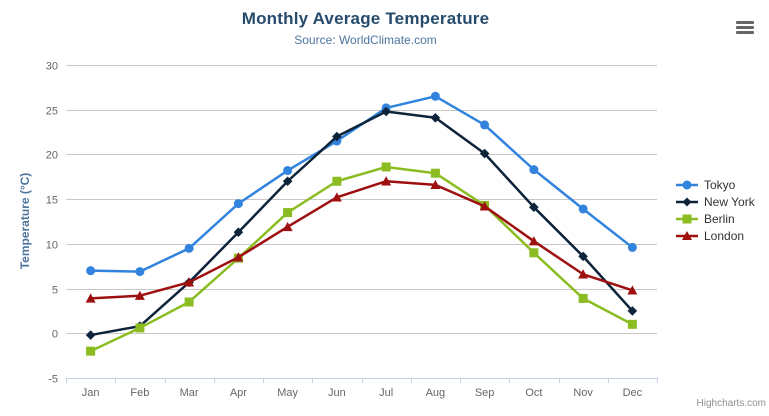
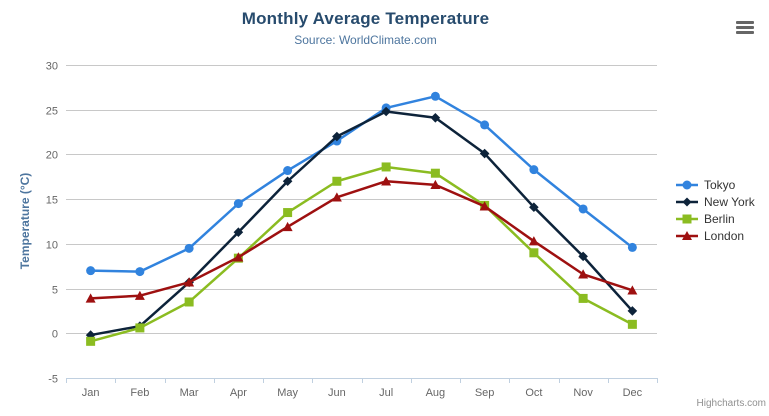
Berlin/Jan: -2 -> -1
